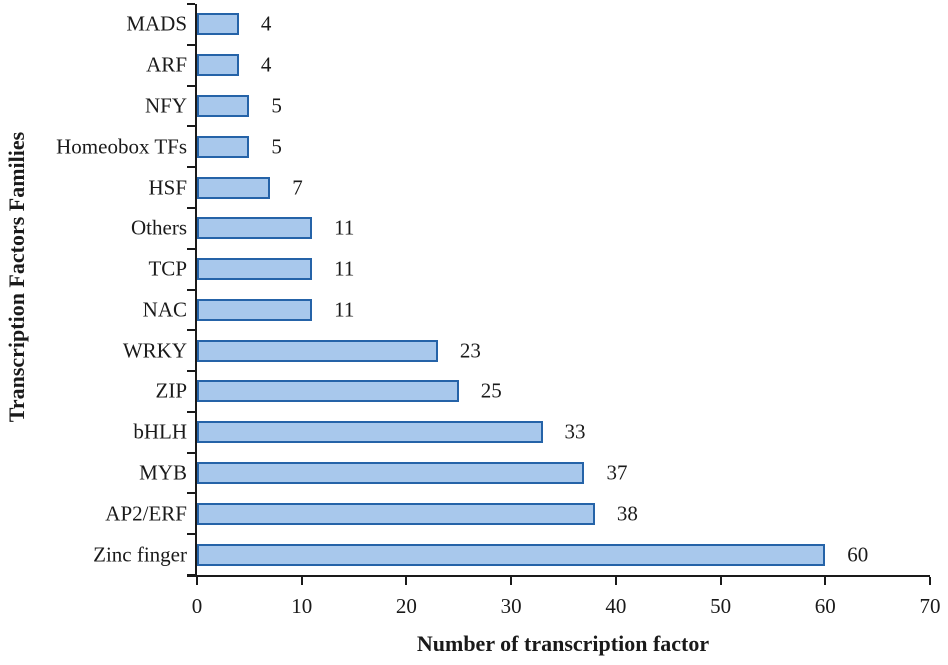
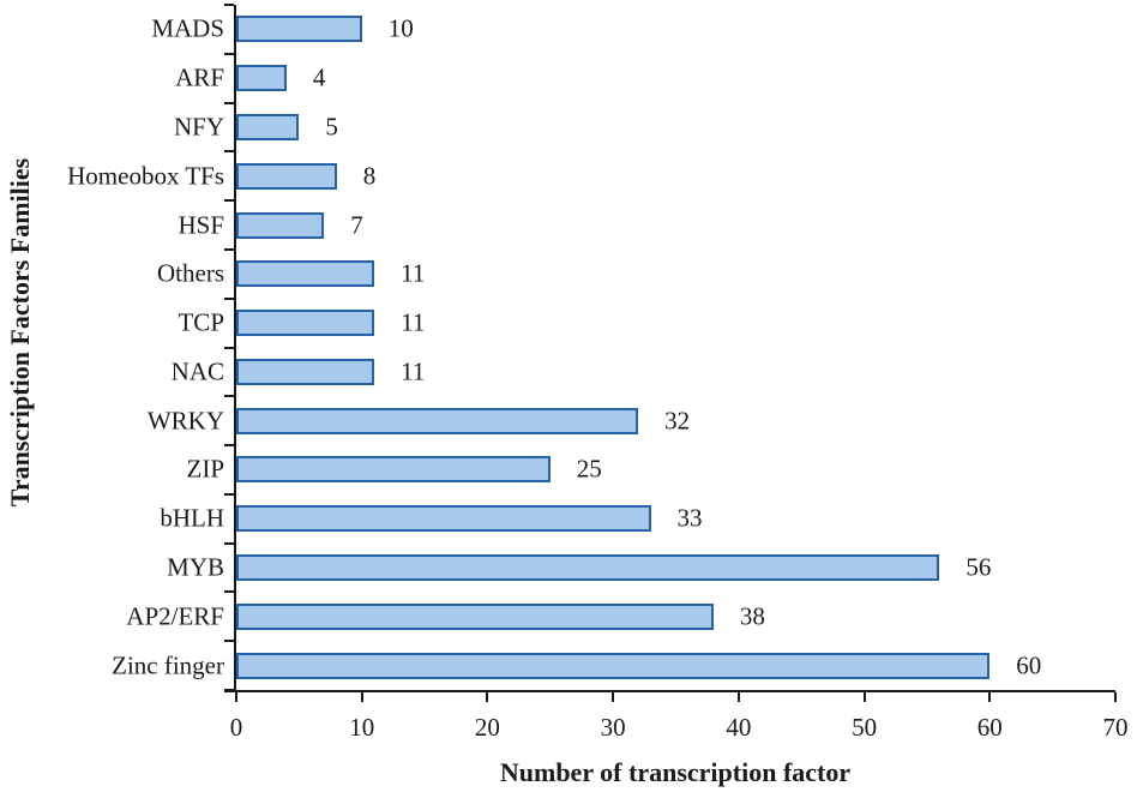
MADS: 4 -> 10
Homeobox TFs: 5 -> 8
WRKY: 23 -> 32
MYB: 37 -> 56
